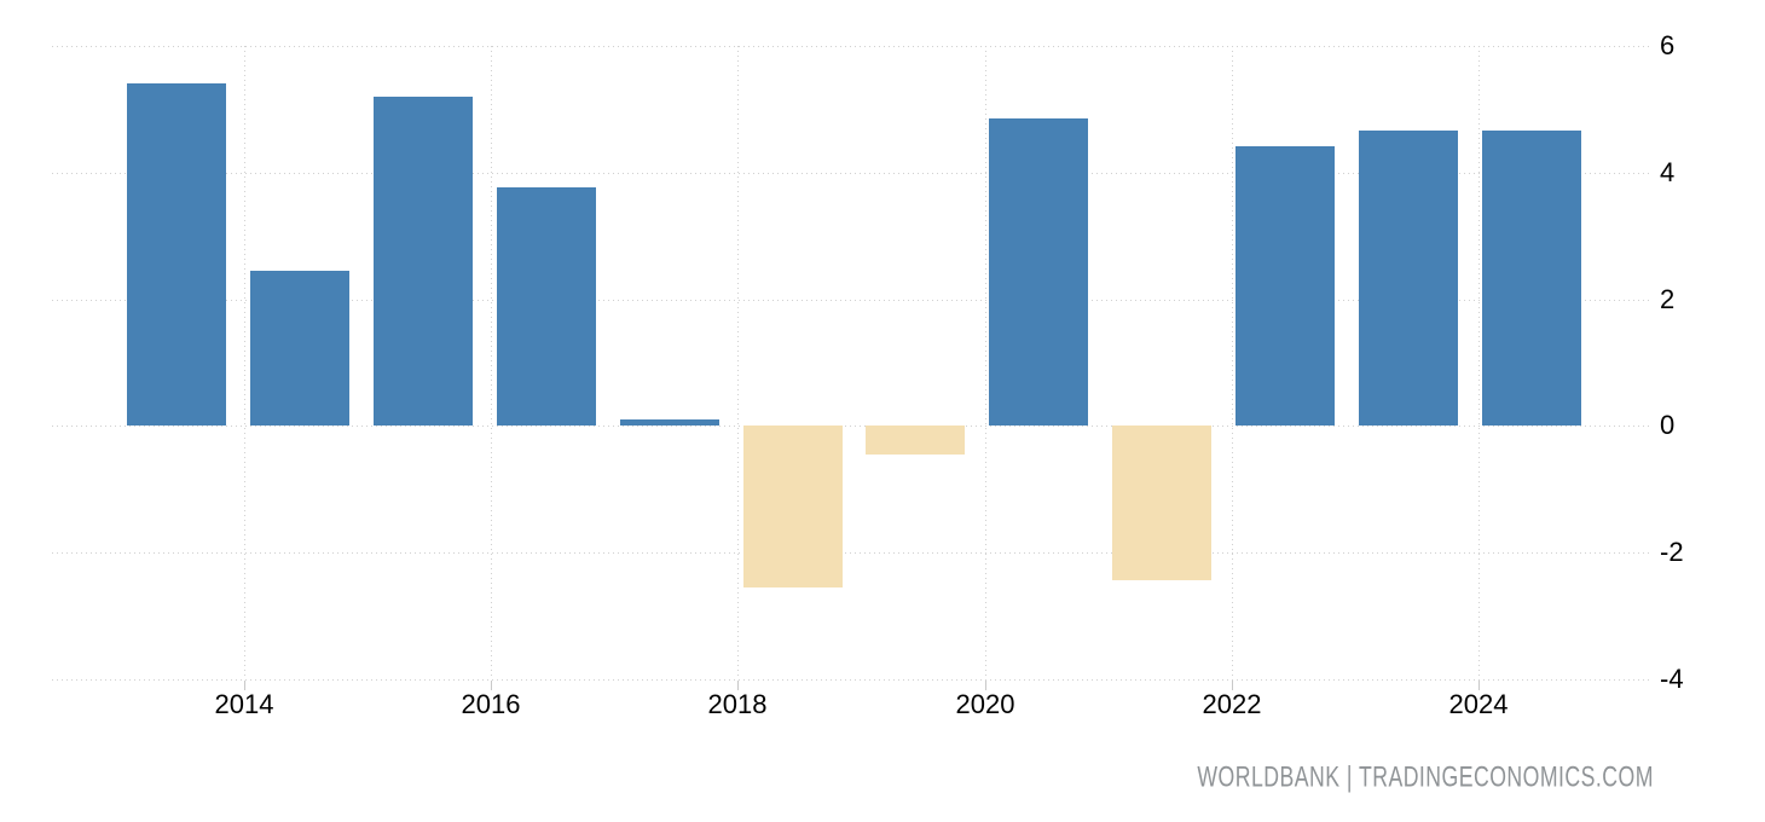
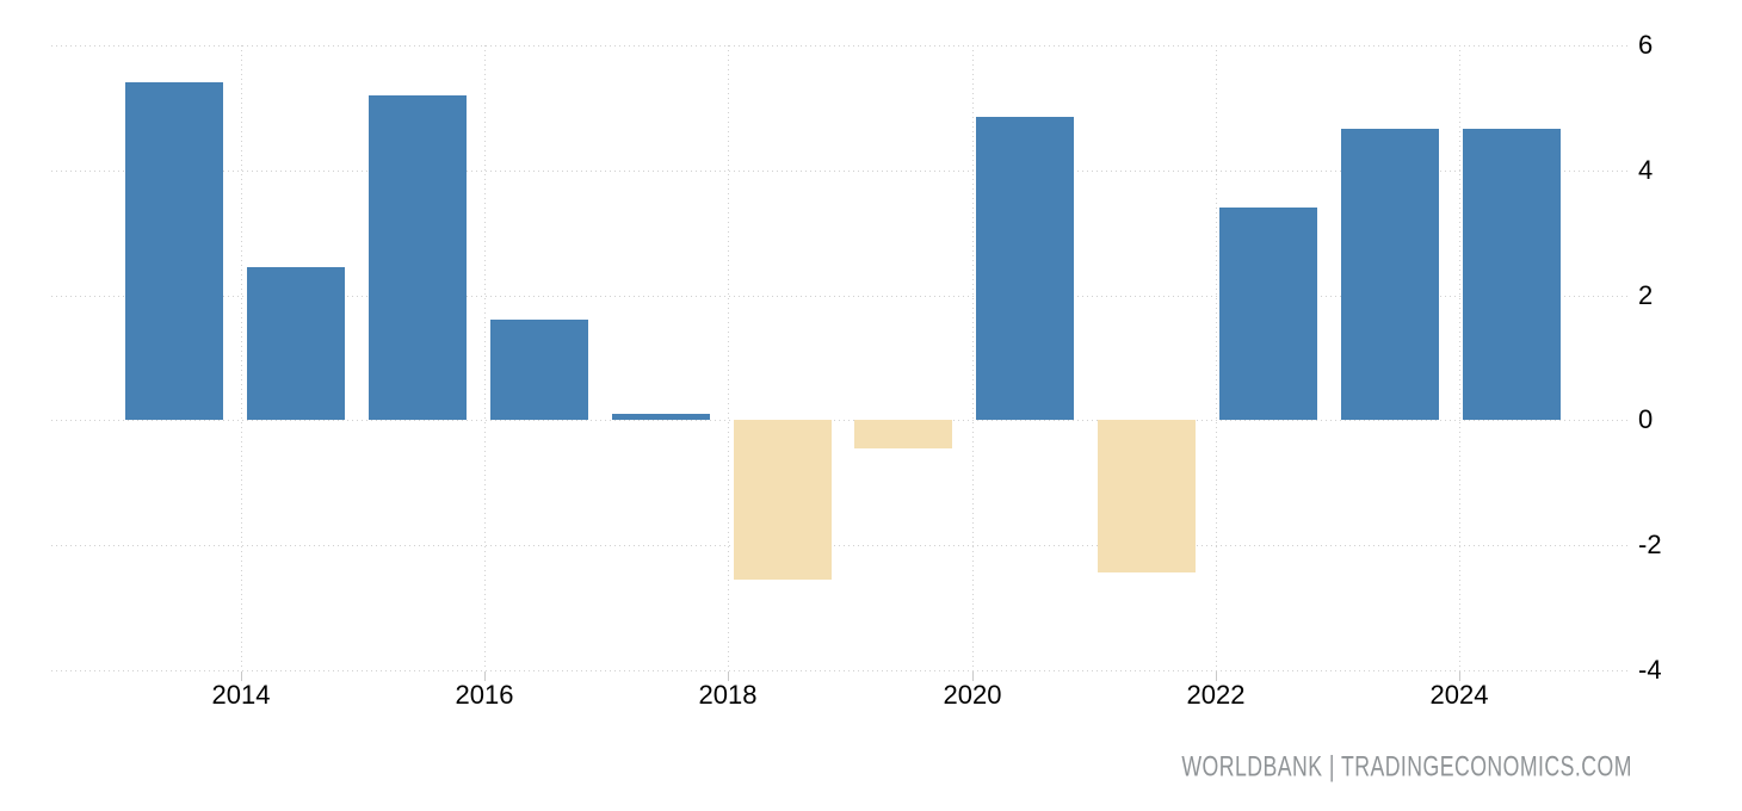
2016: 3.8 -> 1.6
2022: 4.4 -> 3.4
